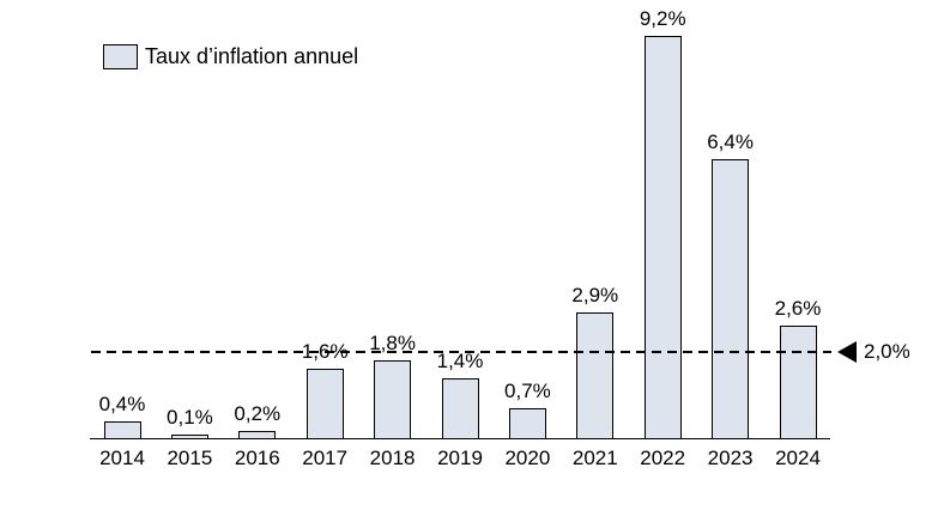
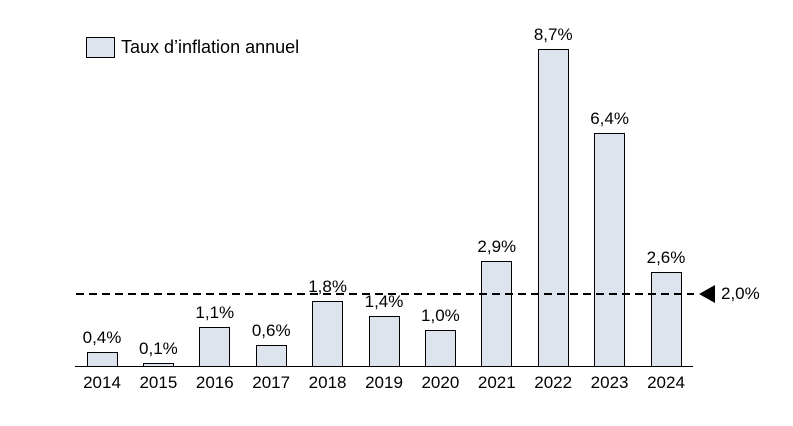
2016: 0,2% -> 1,1%
2017: 1,6% -> 0,6%
2020: 0,7% -> 1,0%
2022: 9,2% -> 8,7%
